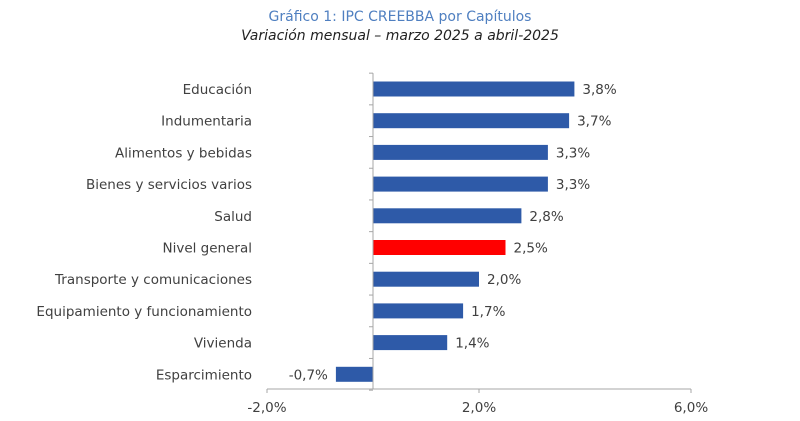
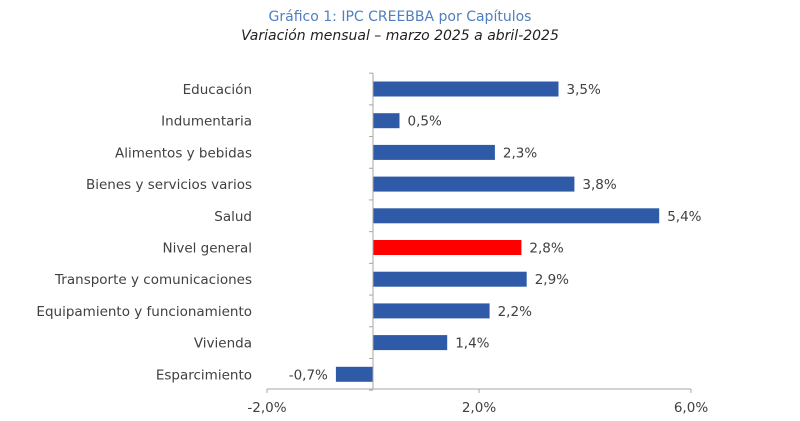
Educación: 3,8% -> 3,5%
Indumentaria: 3,7% -> 0,5%
Alimentos y bebidas: 3,3% -> 2,3%
Bienes y servicios varios: 3,3% -> 3,8%
Salud: 2,8% -> 5,4%
Nivel general: 2,5% -> 2,8%
Transporte y comunicaciones: 2,0% -> 2,9%
Equipamiento y funcionamiento: 1,7% -> 2,2%
